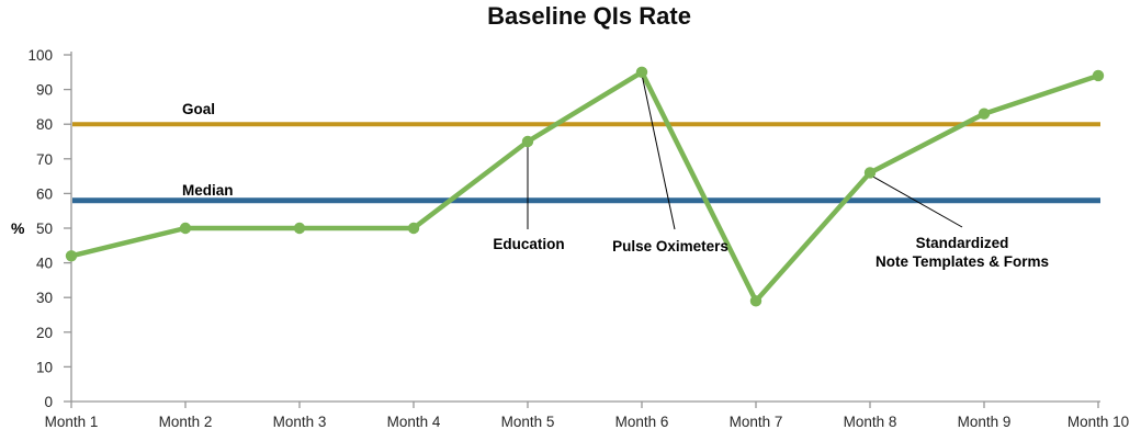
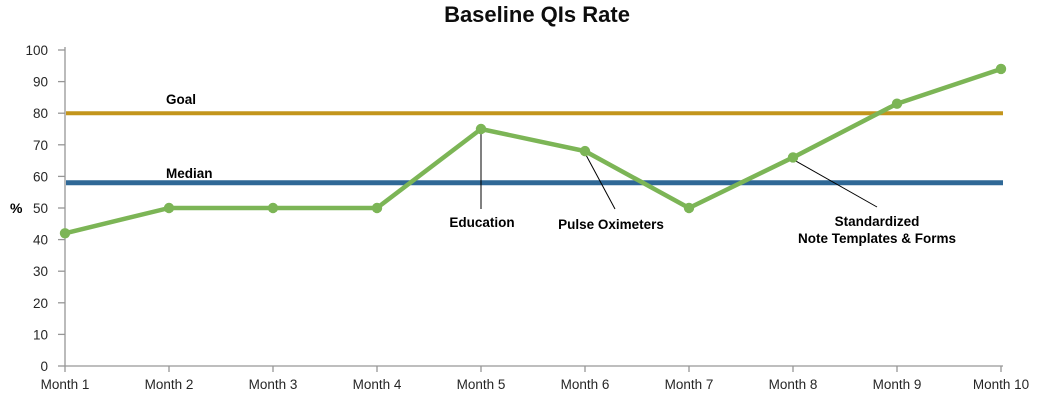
Month 6: 95 -> 68
Month 7: 29 -> 50
